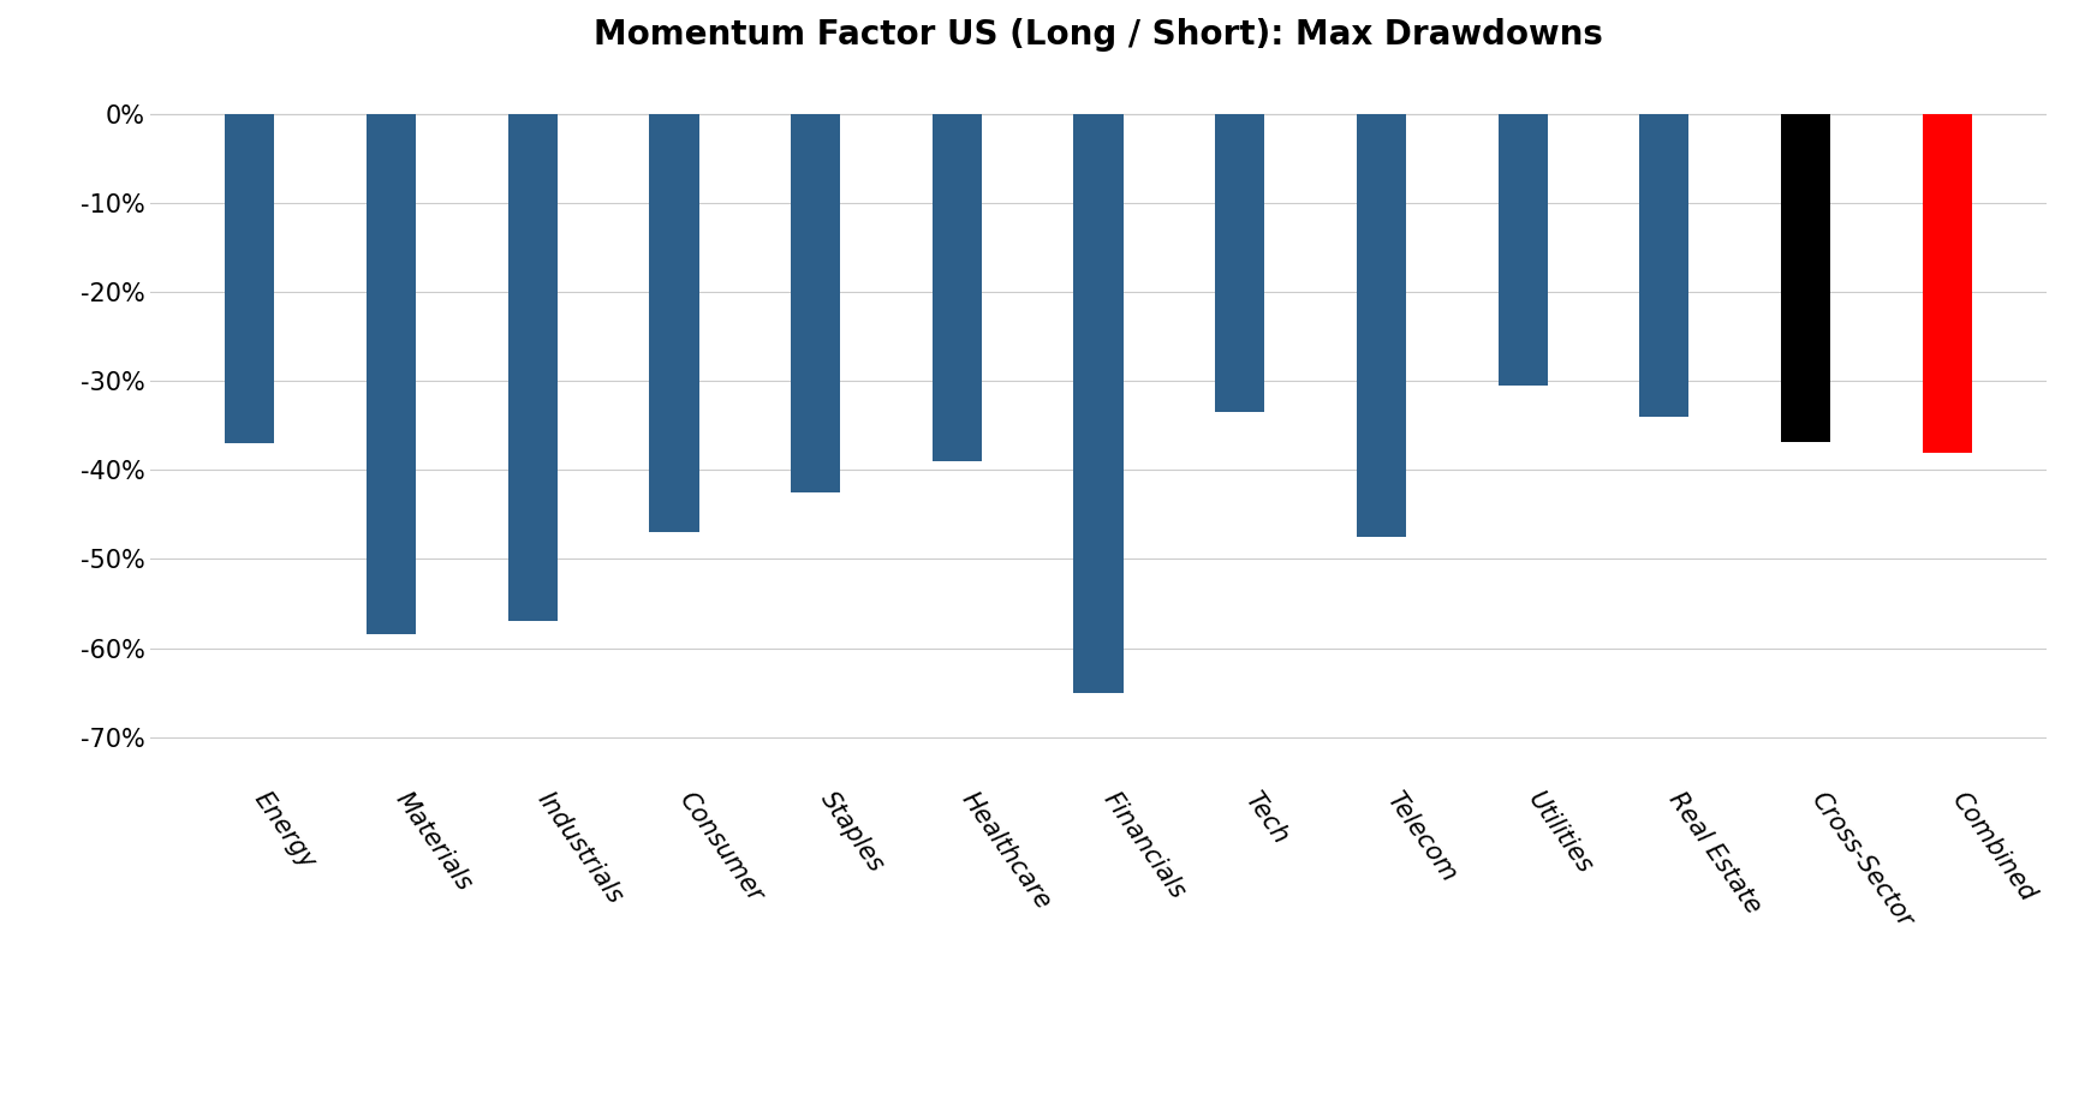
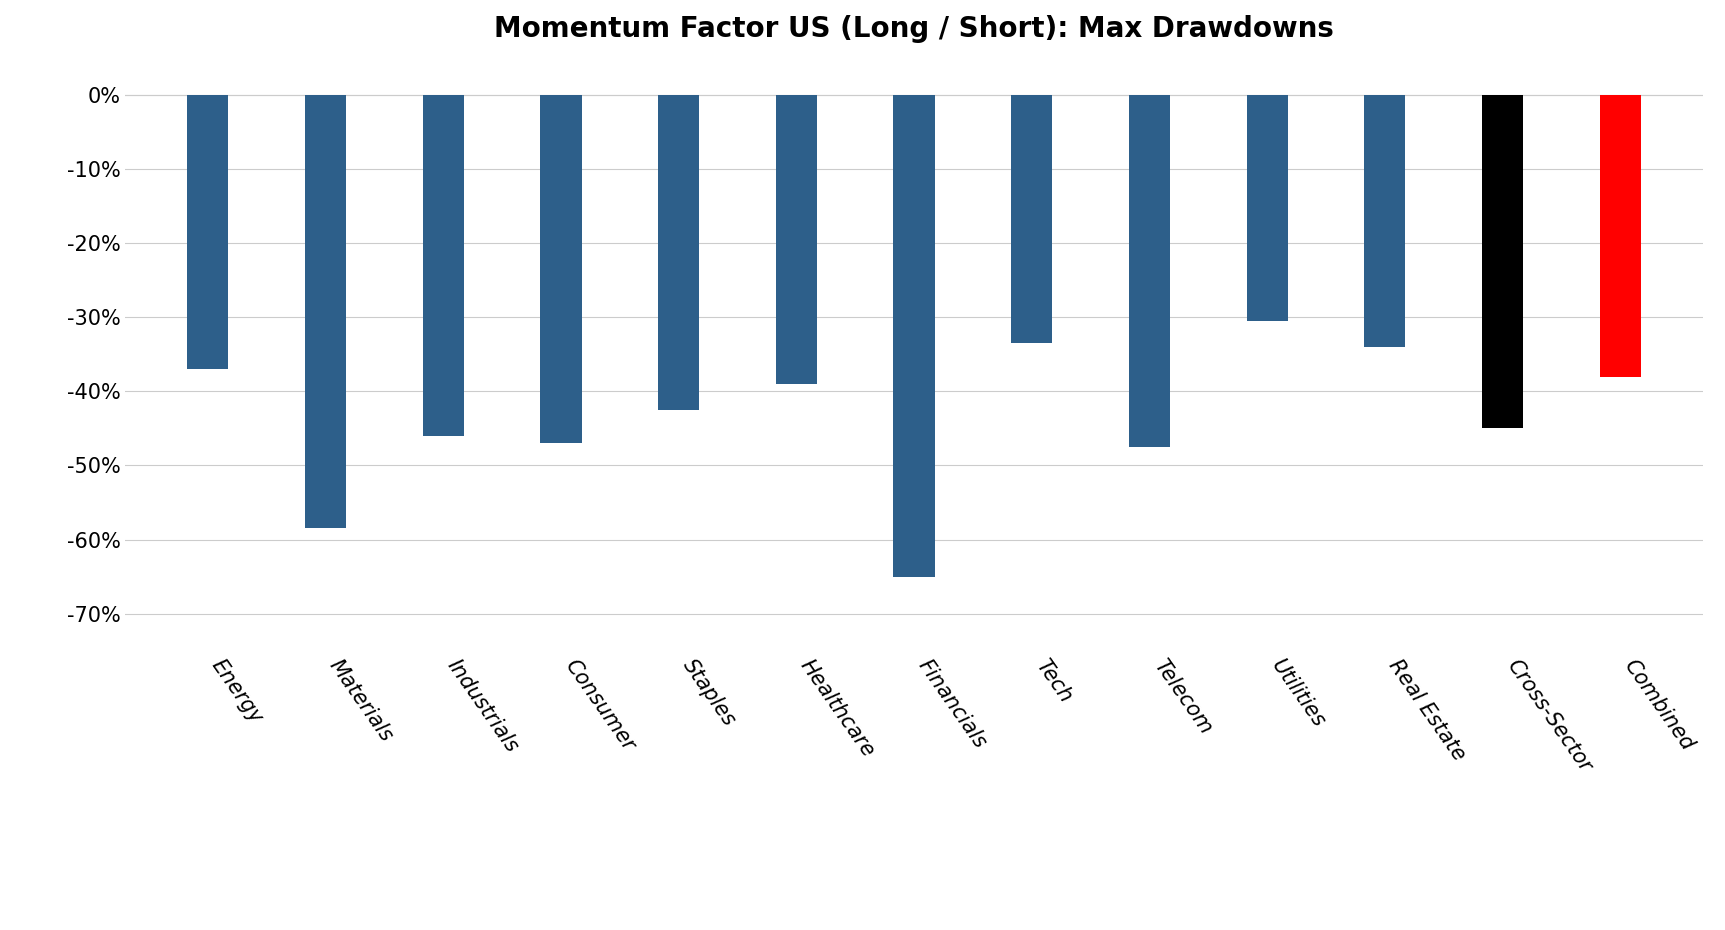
Industrials: -57.0% -> -46.0%
Cross-Sector: -36.8% -> -45.0%
